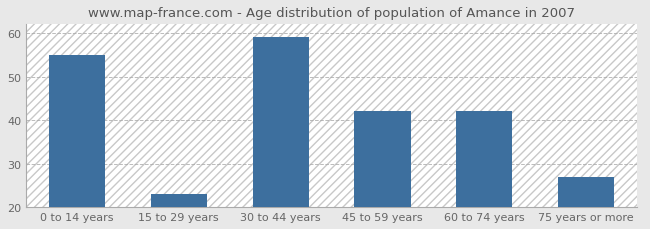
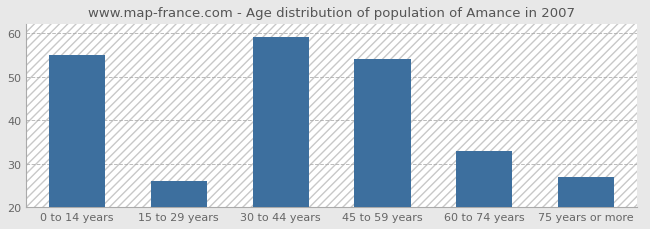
15 to 29 years: 23 -> 26
45 to 59 years: 42 -> 54
60 to 74 years: 42 -> 33
